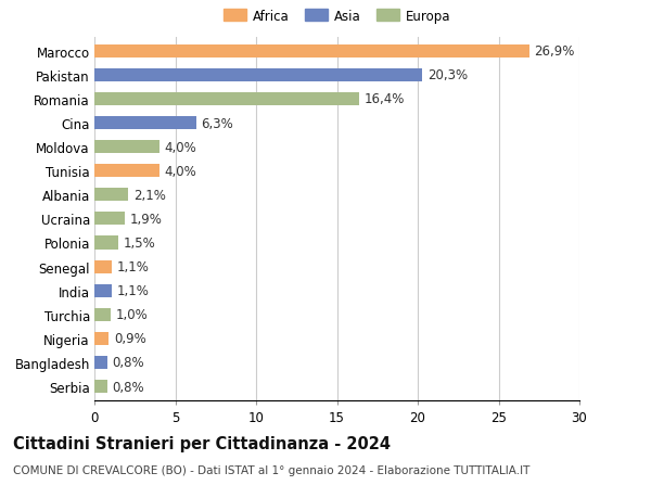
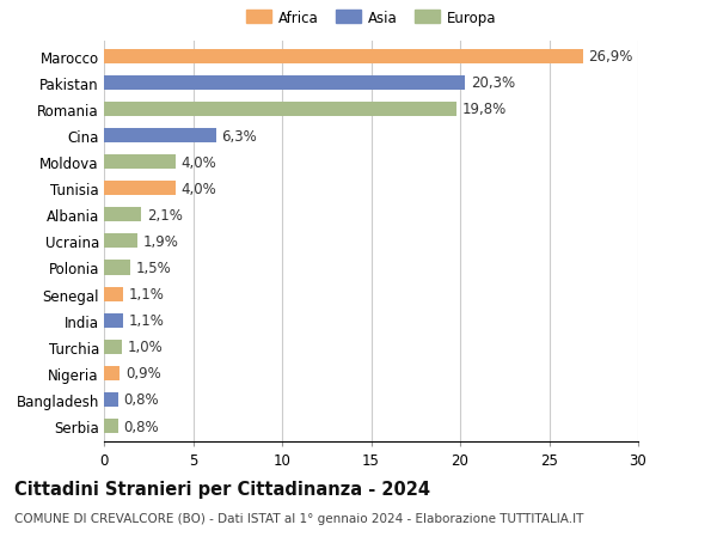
Romania: 16,4% -> 19,8%
